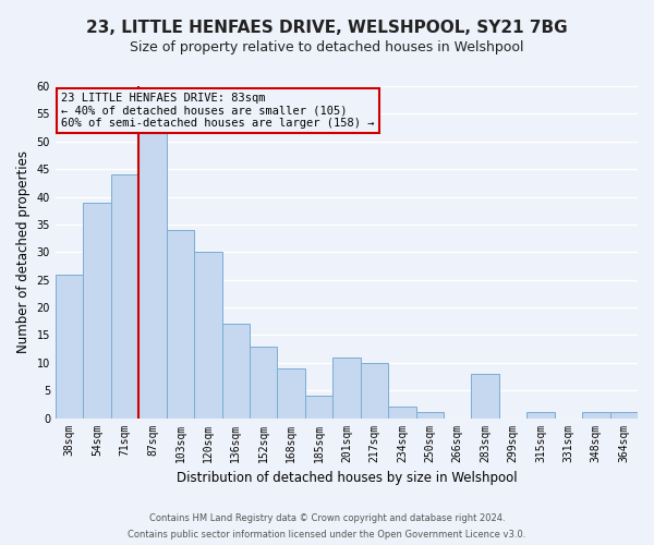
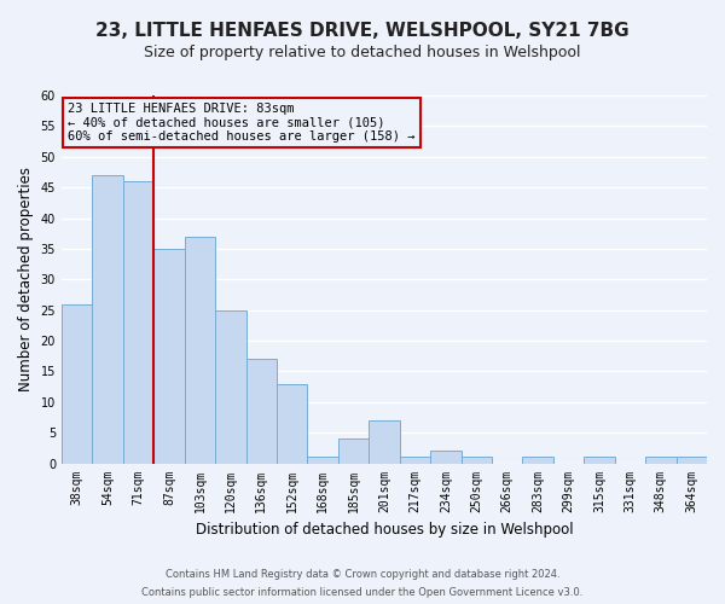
54sqm: 39 -> 47
71sqm: 44 -> 46
87sqm: 52 -> 35
103sqm: 34 -> 37
120sqm: 30 -> 25
168sqm: 9 -> 1
201sqm: 11 -> 7
217sqm: 10 -> 1
283sqm: 8 -> 1
